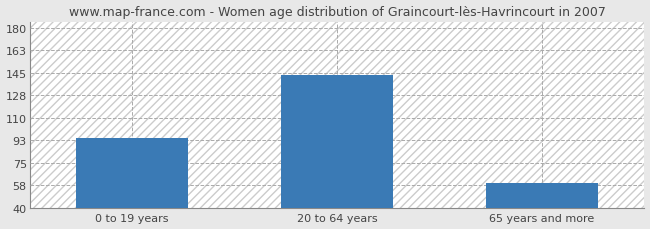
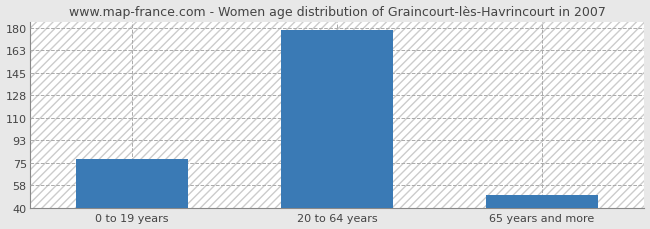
0 to 19 years: 94 -> 78
20 to 64 years: 143 -> 178
65 years and more: 59 -> 50
